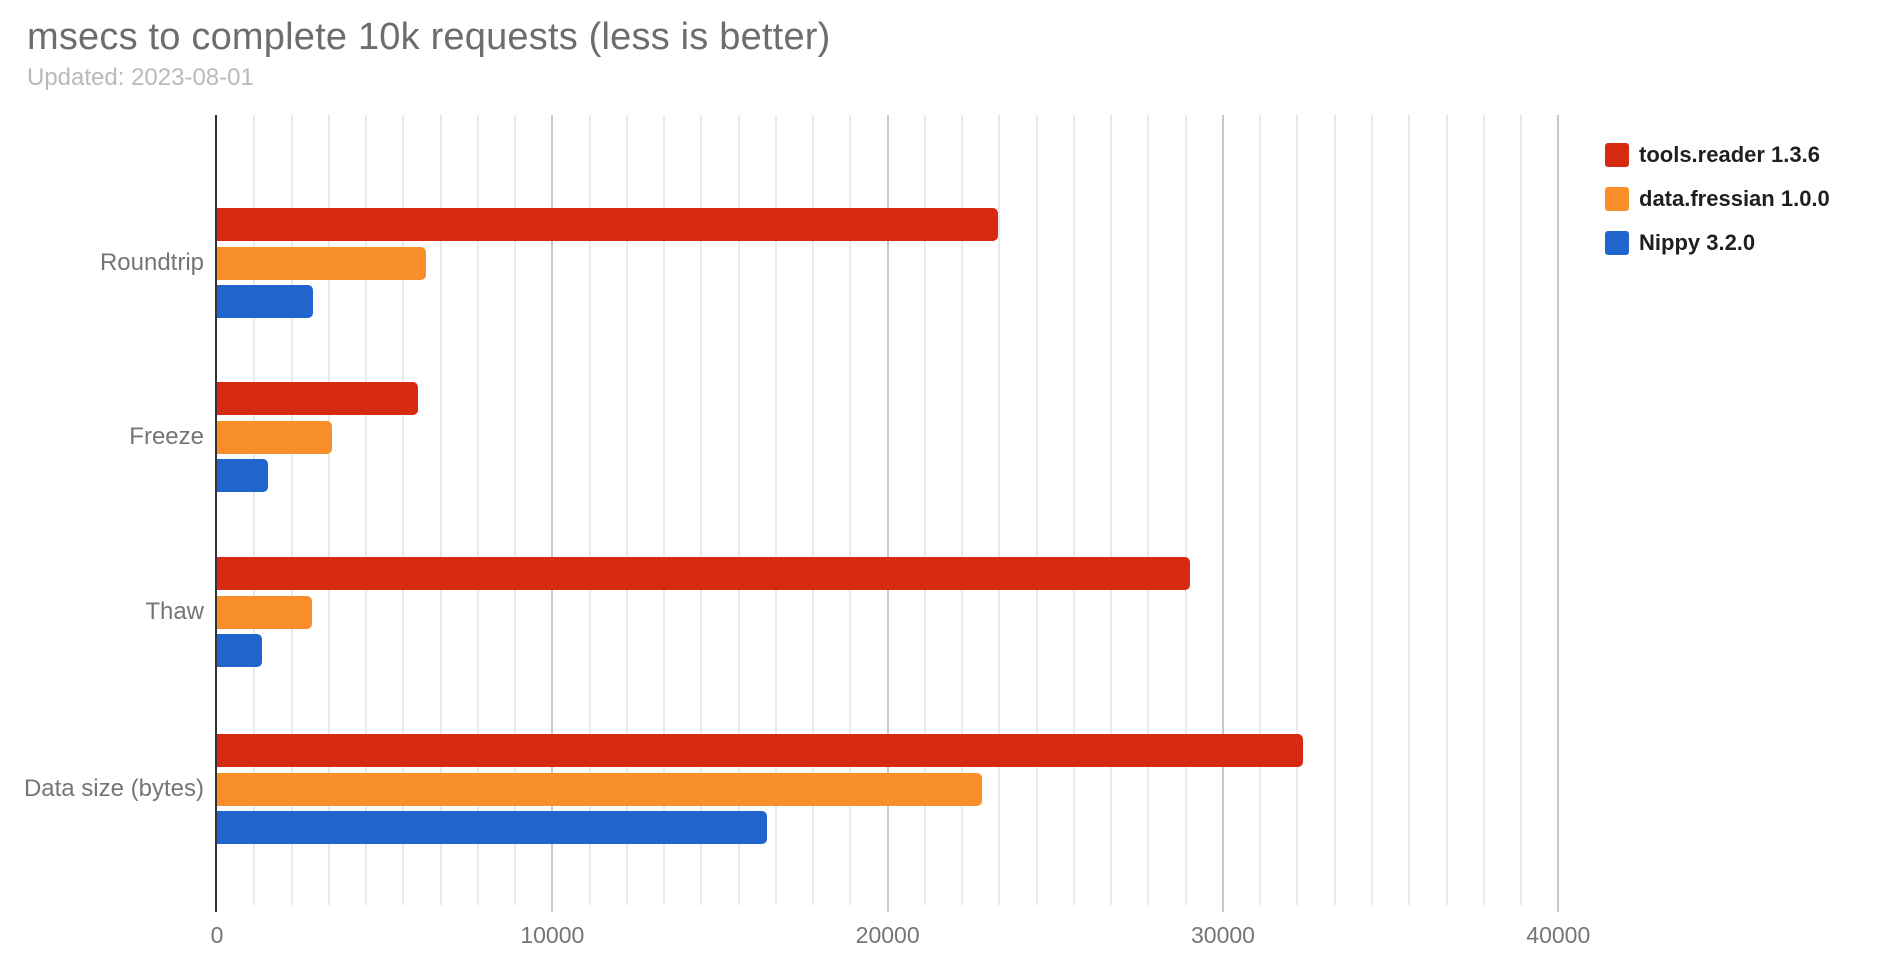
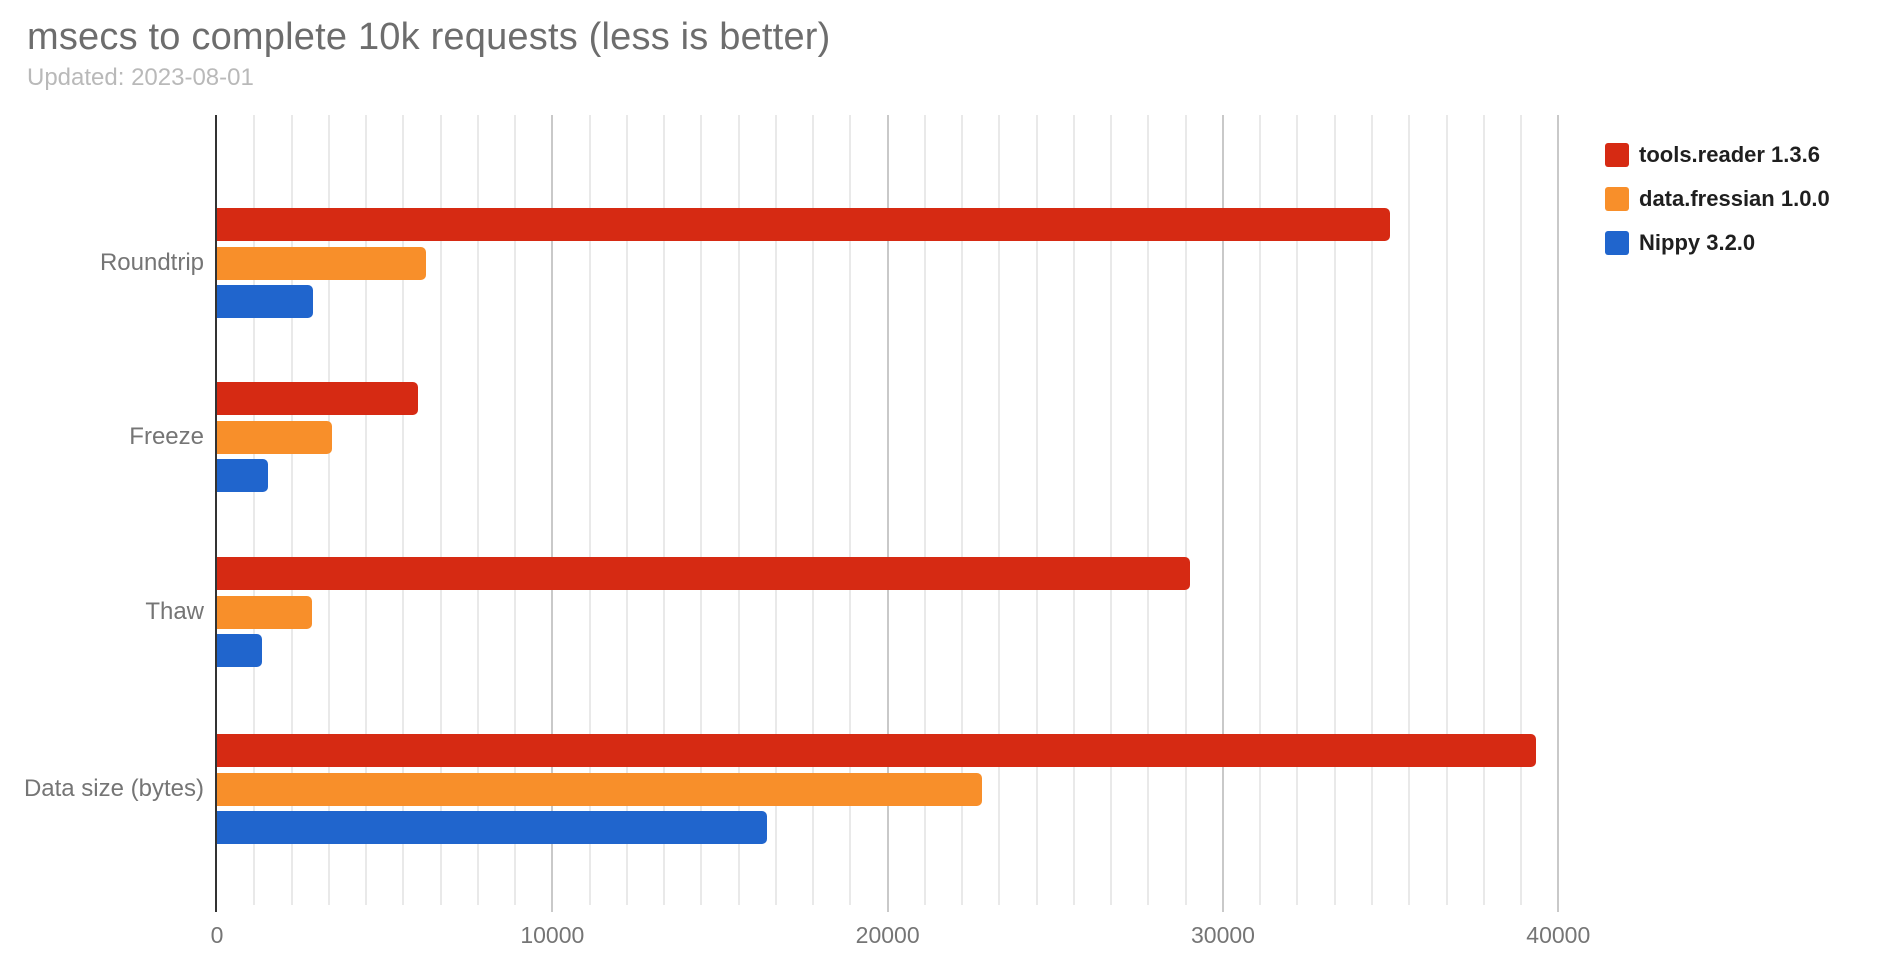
tools.reader 1.3.6/Roundtrip: 23300 -> 35000
tools.reader 1.3.6/Data size (bytes): 32400 -> 39300
